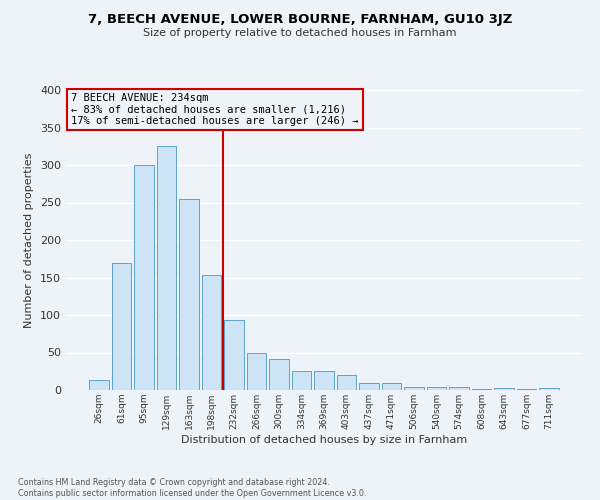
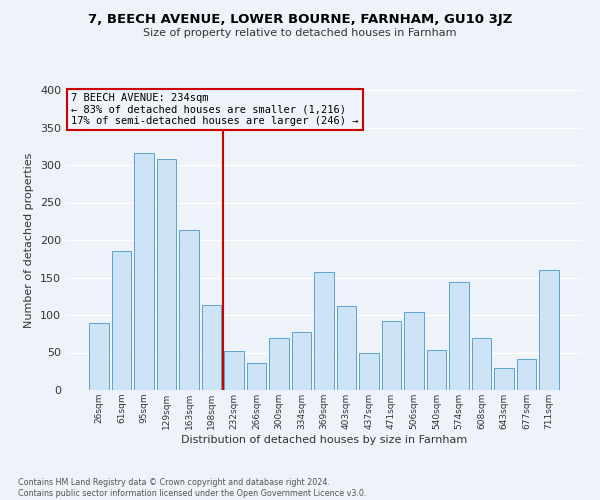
26sqm: 13 -> 90
61sqm: 170 -> 186
95sqm: 300 -> 316
129sqm: 325 -> 308
163sqm: 255 -> 214
198sqm: 153 -> 114
232sqm: 93 -> 52
266sqm: 49 -> 36
300sqm: 42 -> 70
334sqm: 26 -> 78
369sqm: 25 -> 158
403sqm: 20 -> 112
437sqm: 10 -> 50
471sqm: 10 -> 92
506sqm: 4 -> 104
540sqm: 4 -> 54
574sqm: 4 -> 144
608sqm: 2 -> 70
643sqm: 3 -> 30
677sqm: 2 -> 42
711sqm: 3 -> 160
